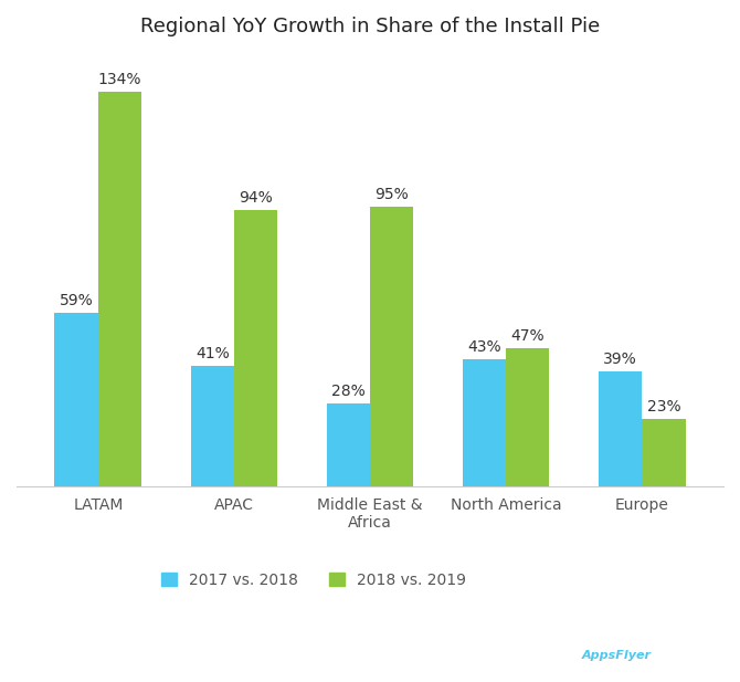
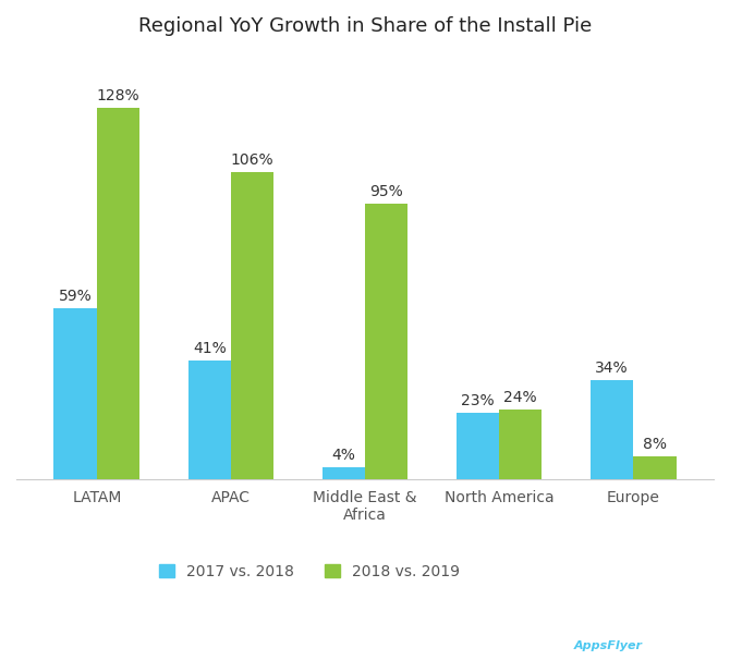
2018 vs. 2019/LATAM: 134% -> 128%
2018 vs. 2019/APAC: 94% -> 106%
2017 vs. 2018/Middle East & Africa: 28% -> 4%
2017 vs. 2018/North America: 43% -> 23%
2018 vs. 2019/North America: 47% -> 24%
2017 vs. 2018/Europe: 39% -> 34%
2018 vs. 2019/Europe: 23% -> 8%
